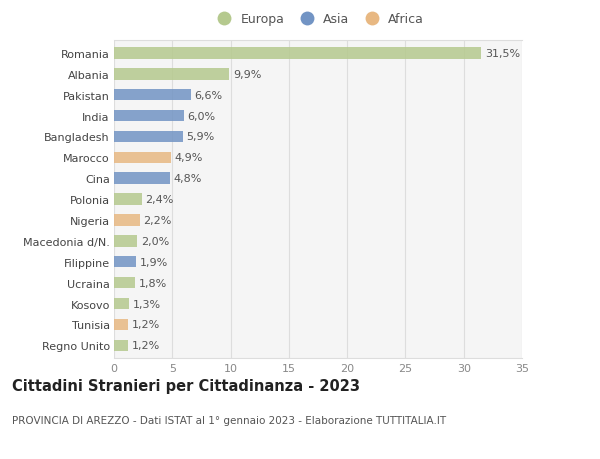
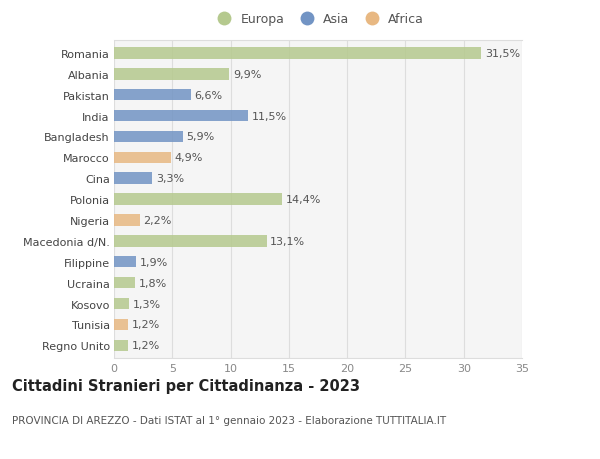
India: 6,0% -> 11,5%
Cina: 4,8% -> 3,3%
Polonia: 2,4% -> 14,4%
Macedonia d/N.: 2,0% -> 13,1%
